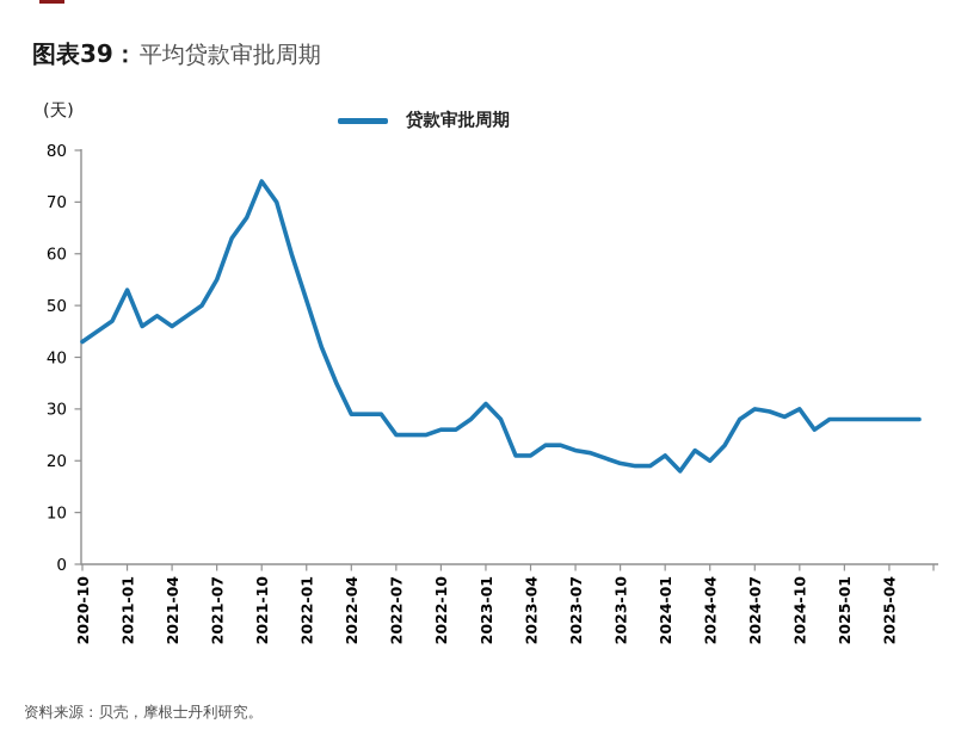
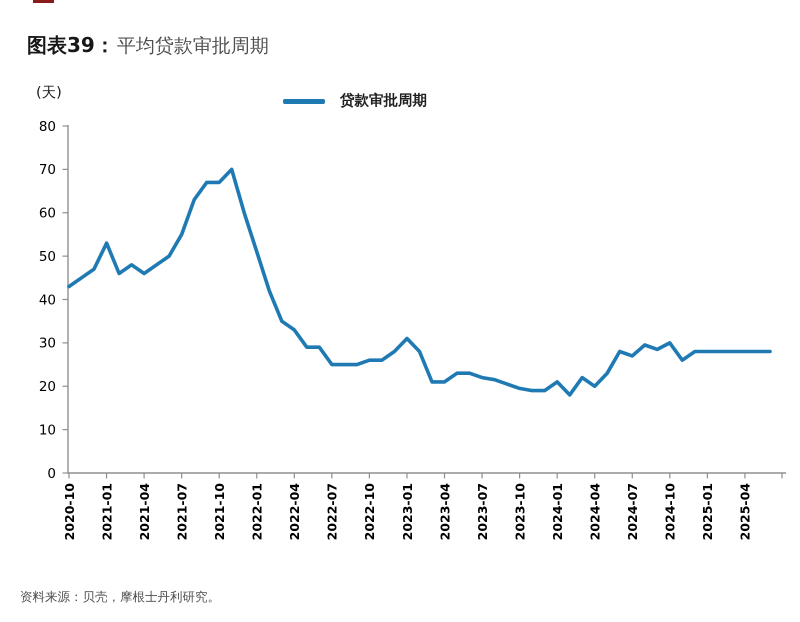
2021-10: 74 -> 67
2022-04: 29 -> 33
2024-07: 30 -> 27
